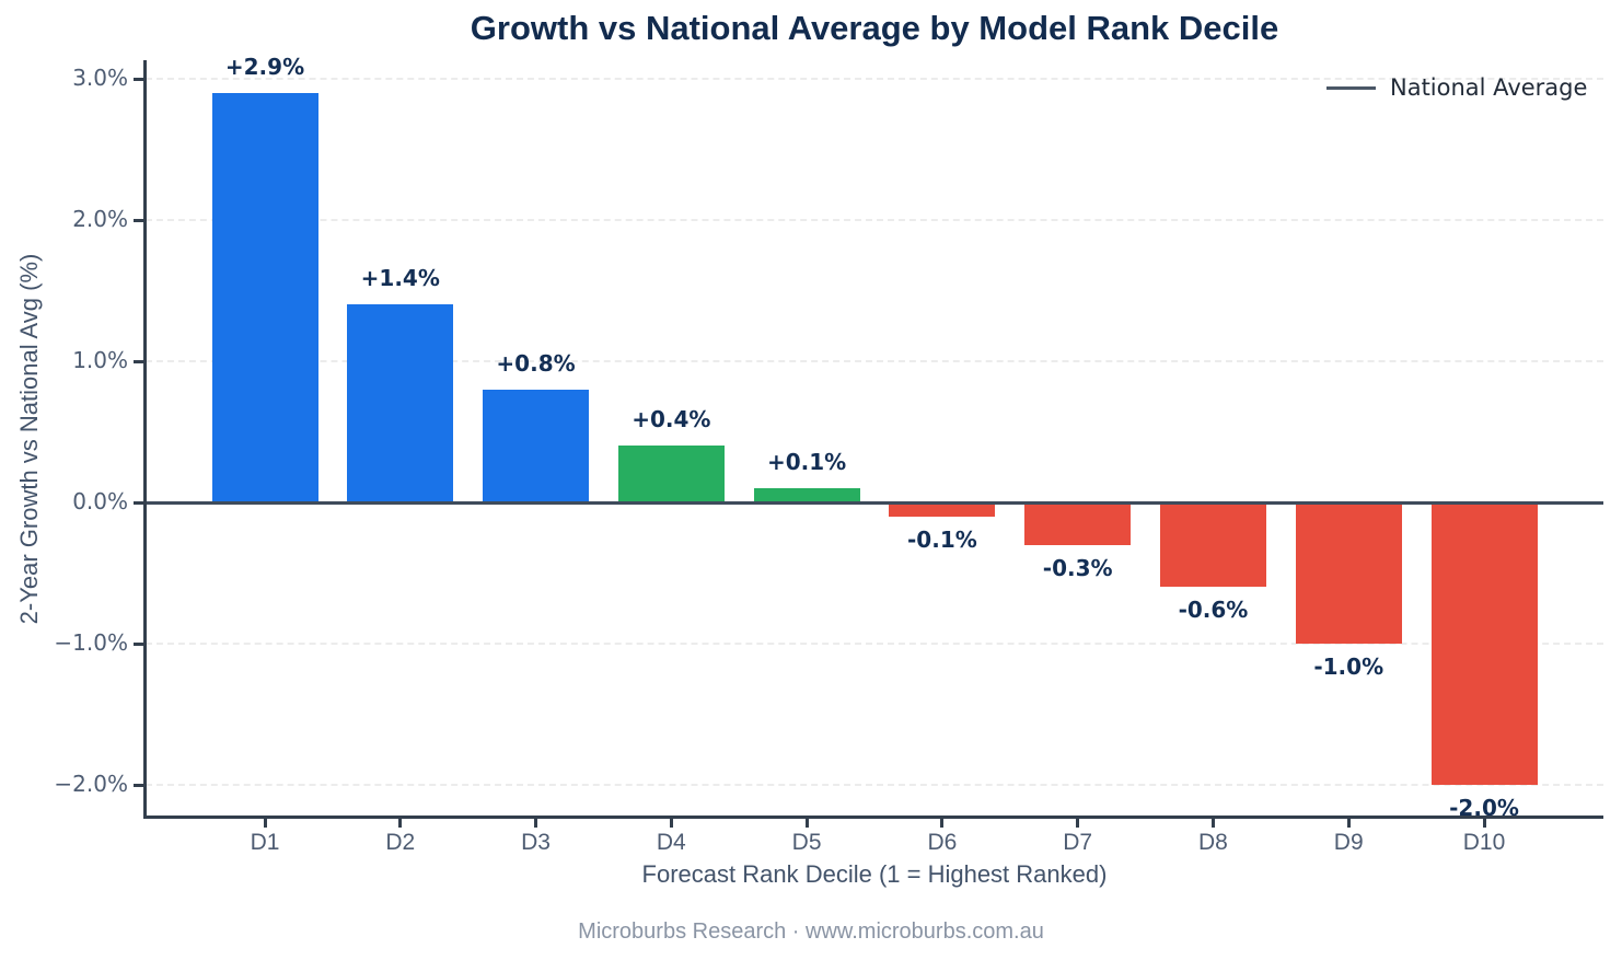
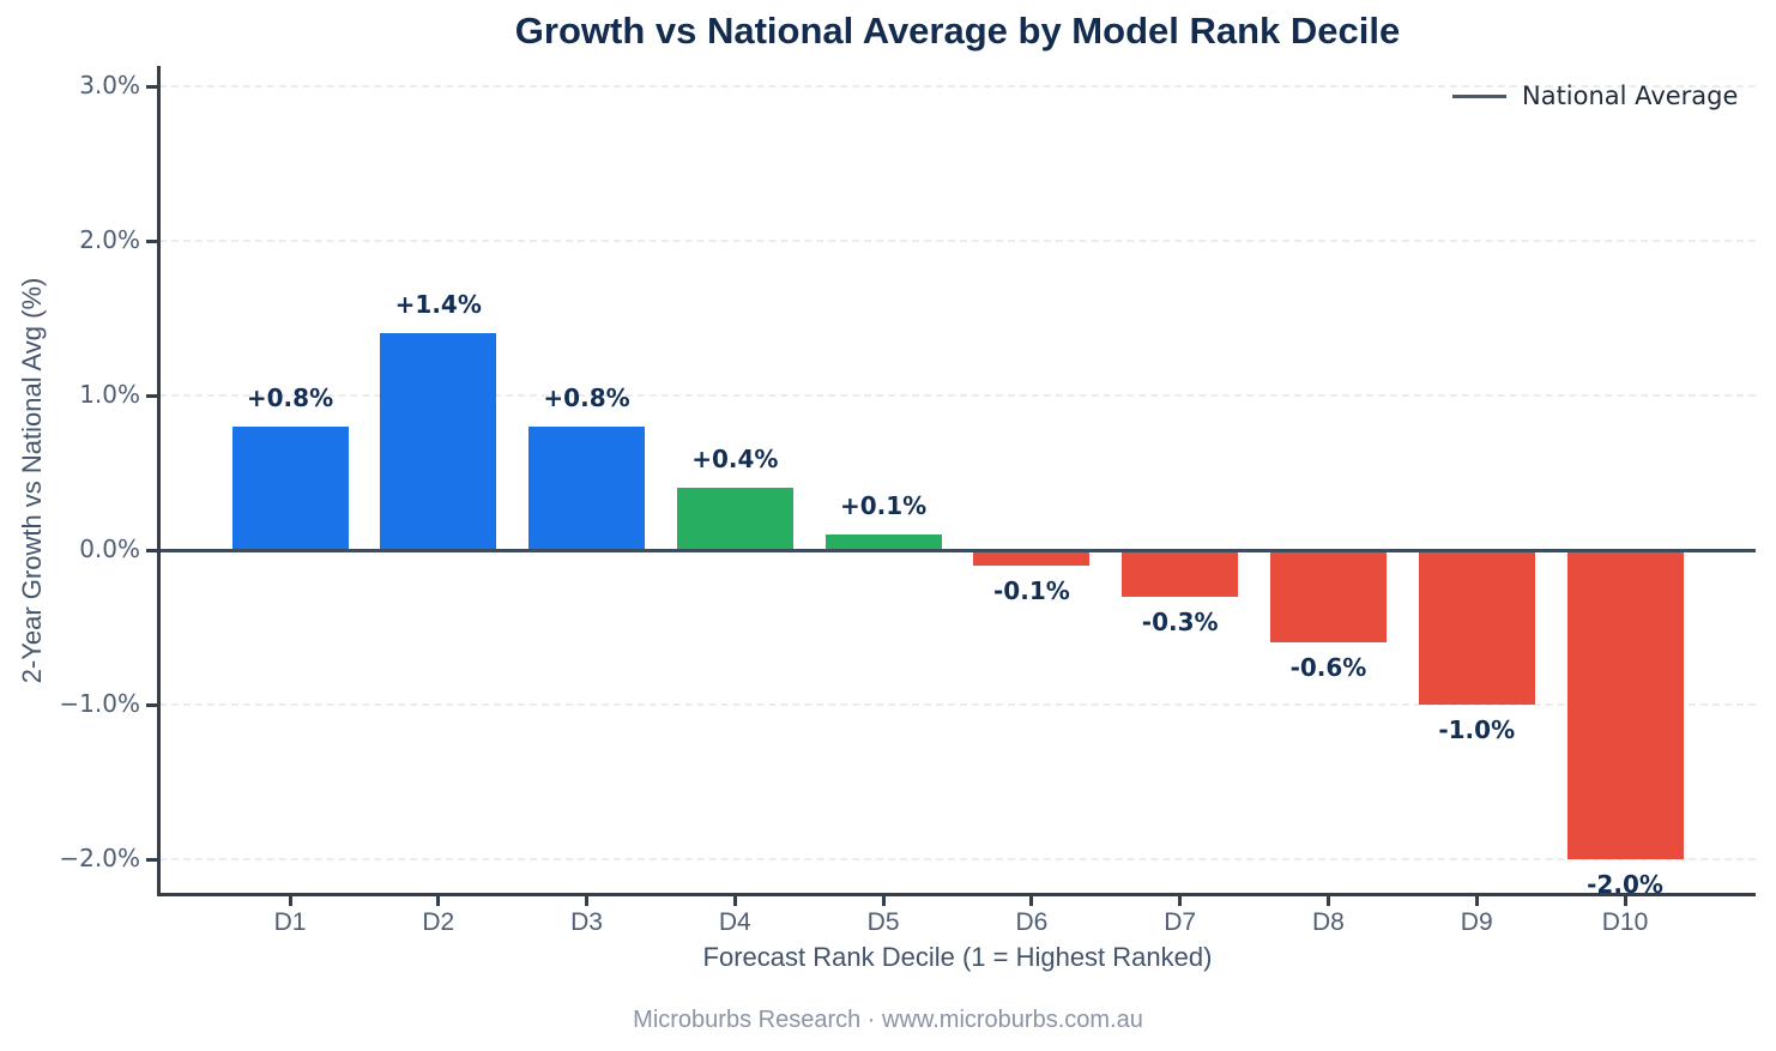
D1: +2.9% -> +0.8%
